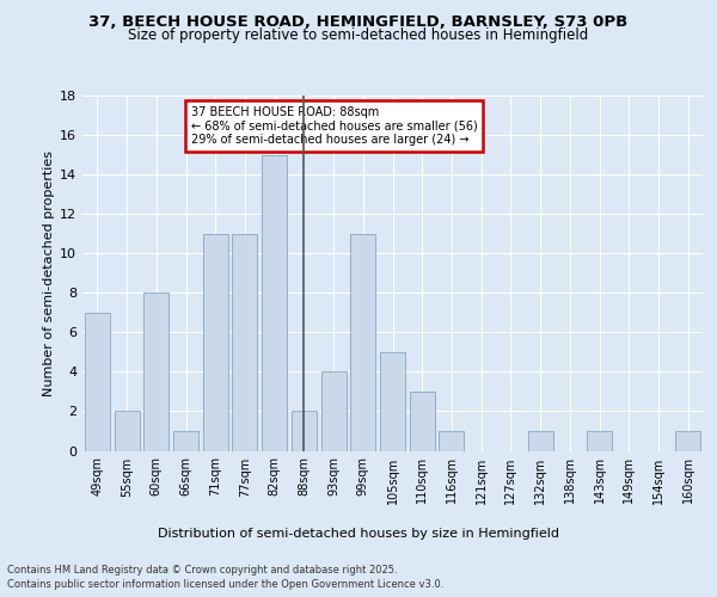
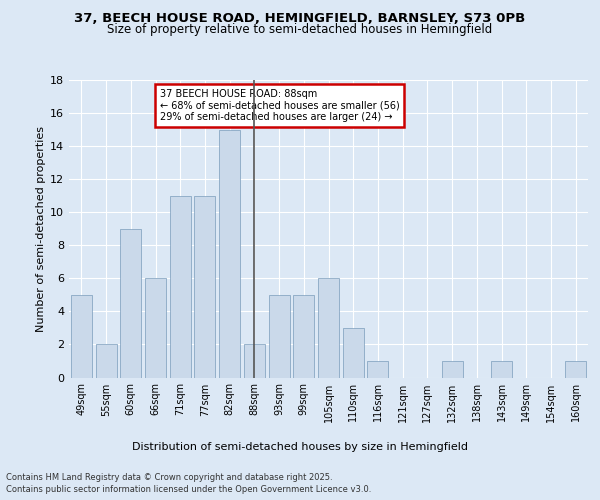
49sqm: 7 -> 5
60sqm: 8 -> 9
66sqm: 1 -> 6
93sqm: 4 -> 5
99sqm: 11 -> 5
105sqm: 5 -> 6
